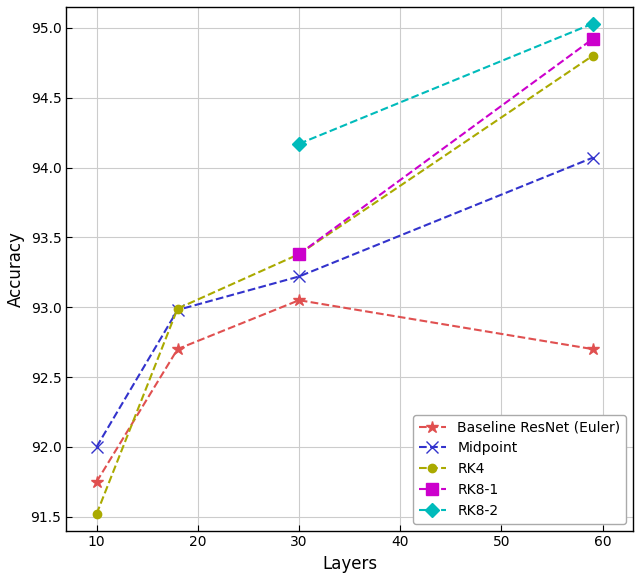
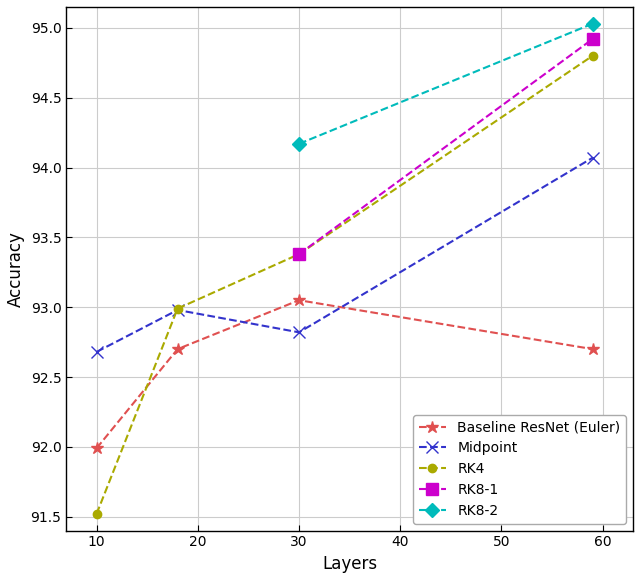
Baseline ResNet (Euler)/10: 91.75 -> 91.99
Midpoint/10: 92.00 -> 92.68
Midpoint/30: 93.22 -> 92.82
